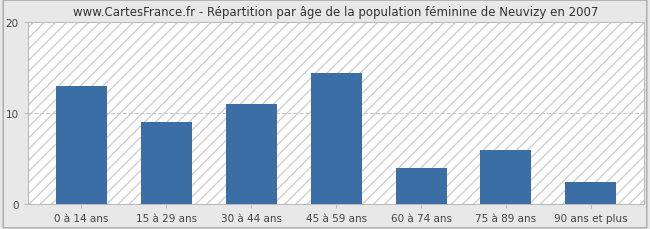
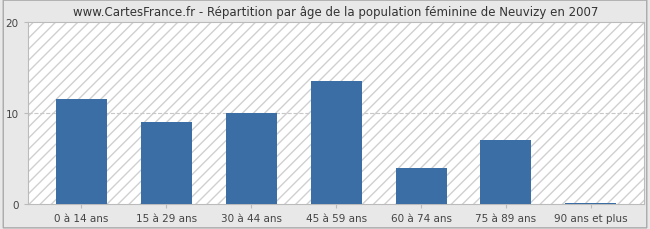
0 à 14 ans: 13.0 -> 11.5
30 à 44 ans: 11.0 -> 10.0
45 à 59 ans: 14.4 -> 13.5
75 à 89 ans: 6.0 -> 7.0
90 ans et plus: 2.4 -> 0.2
